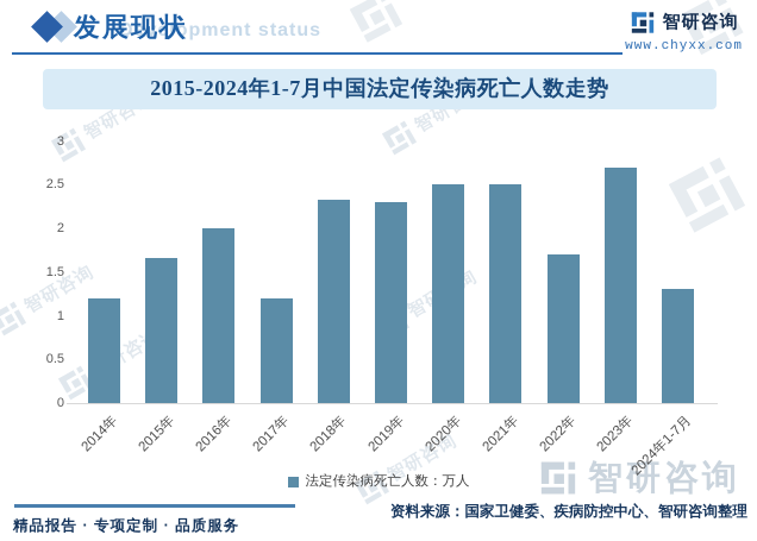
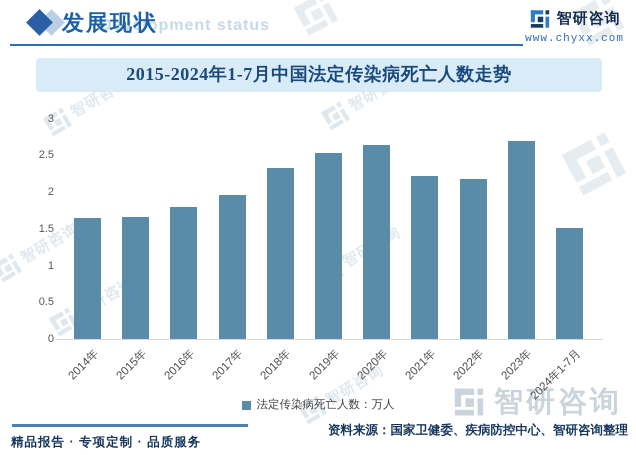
2014年: 1.2 -> 1.6
2016年: 2.0 -> 1.8
2017年: 1.2 -> 2.0
2019年: 2.3 -> 2.5
2020年: 2.5 -> 2.6
2021年: 2.5 -> 2.2
2022年: 1.7 -> 2.2
2024年1-7月: 1.3 -> 1.5
